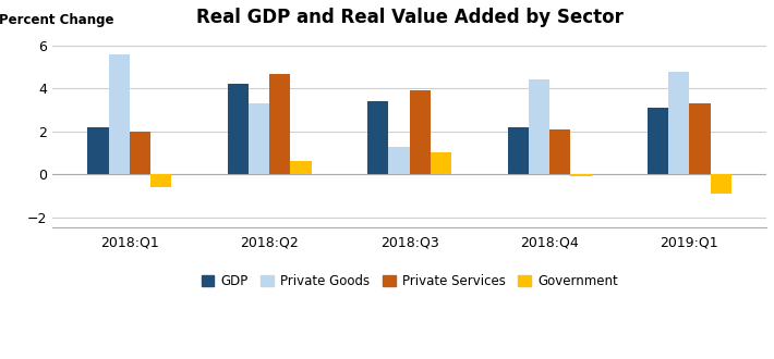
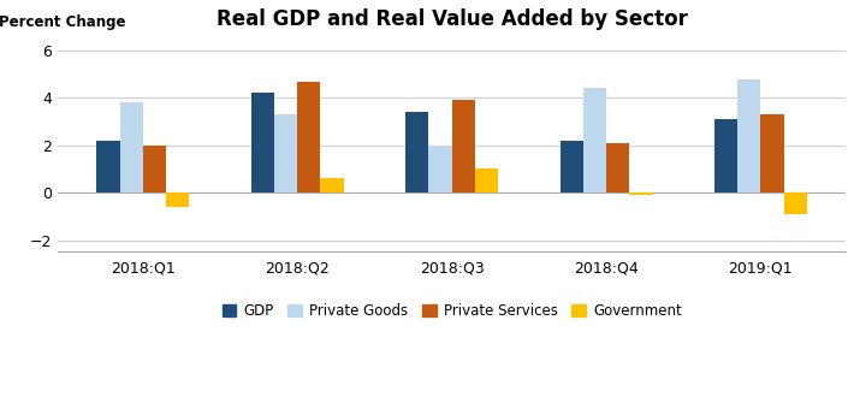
Private Goods/2018:Q1: 5.6 -> 3.8
Private Goods/2018:Q3: 1.3 -> 2.0
